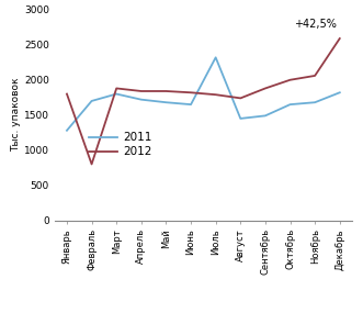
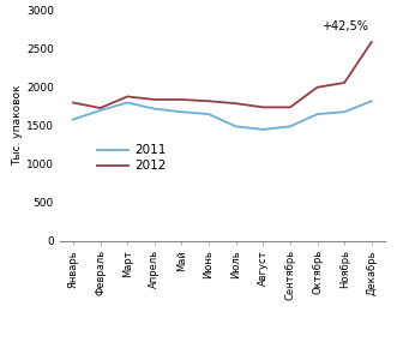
2011/Январь: 1280 -> 1580
2012/Февраль: 800 -> 1730
2011/Июль: 2320 -> 1490
2012/Сентябрь: 1880 -> 1740
